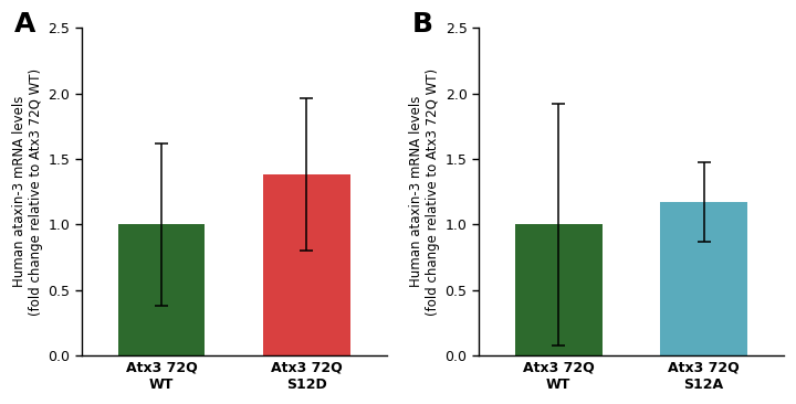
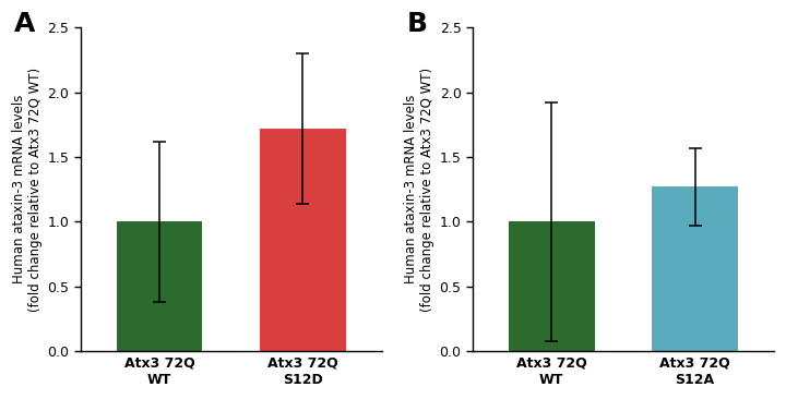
Atx3 72Q S12D: 1.38 -> 1.72
Atx3 72Q S12A: 1.17 -> 1.27
